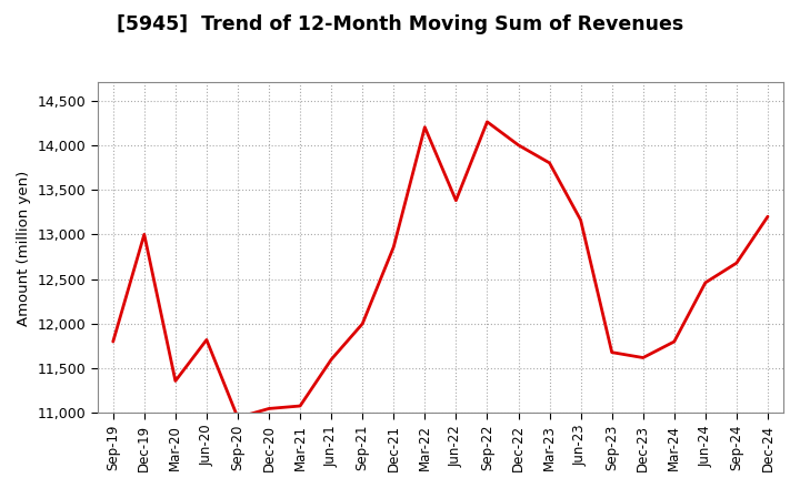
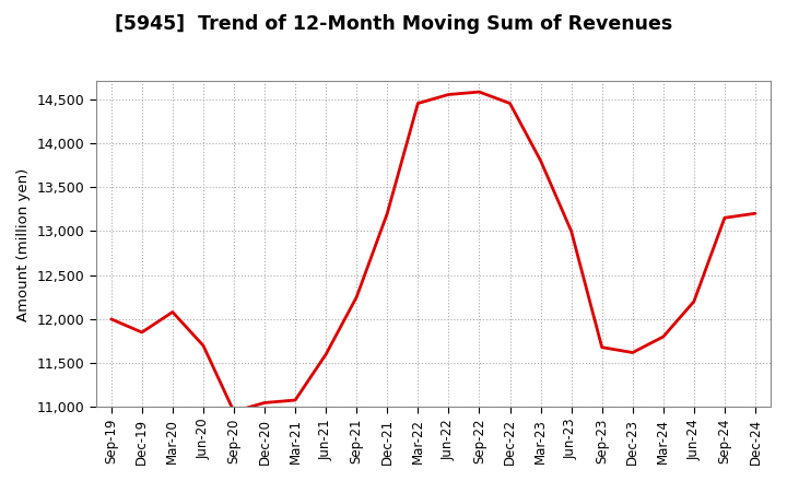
Sep-19: 11,800 -> 12,000
Dec-19: 13,000 -> 11,850
Mar-20: 11,360 -> 12,080
Jun-20: 11,820 -> 11,700
Sep-21: 12,000 -> 12,250
Dec-21: 12,860 -> 13,200
Mar-22: 14,200 -> 14,450
Jun-22: 13,380 -> 14,550
Sep-22: 14,260 -> 14,580
Dec-22: 14,000 -> 14,450
Jun-23: 13,160 -> 13,000
Jun-24: 12,460 -> 12,200
Sep-24: 12,680 -> 13,150
